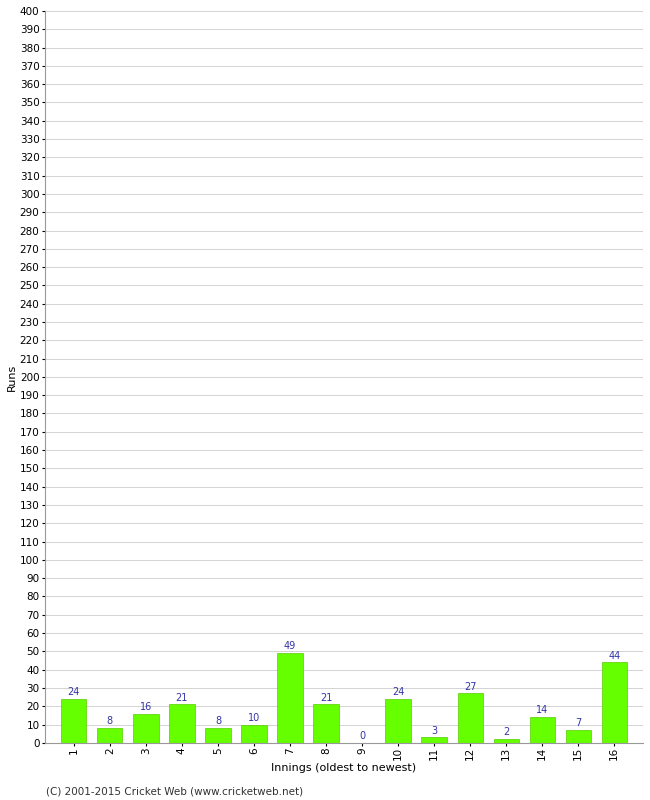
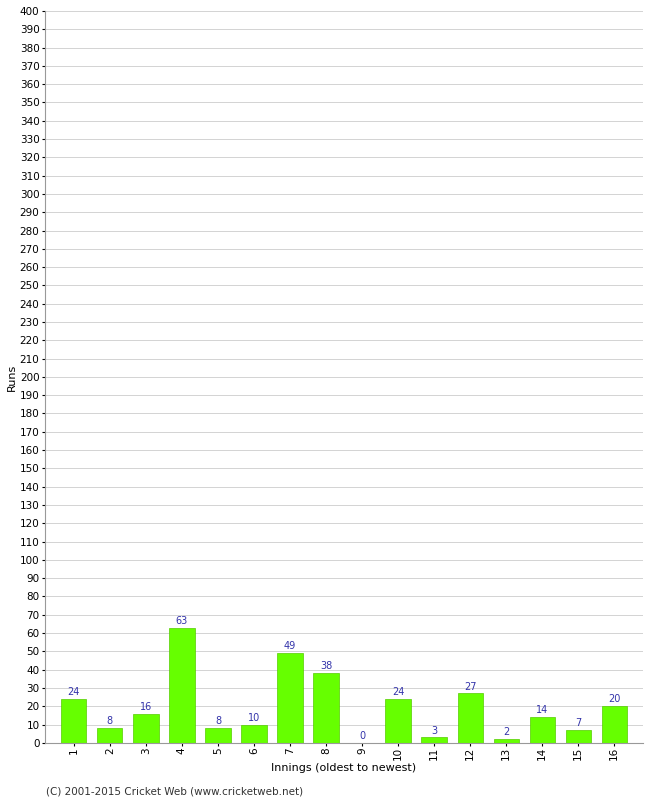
4: 21 -> 63
8: 21 -> 38
16: 44 -> 20
